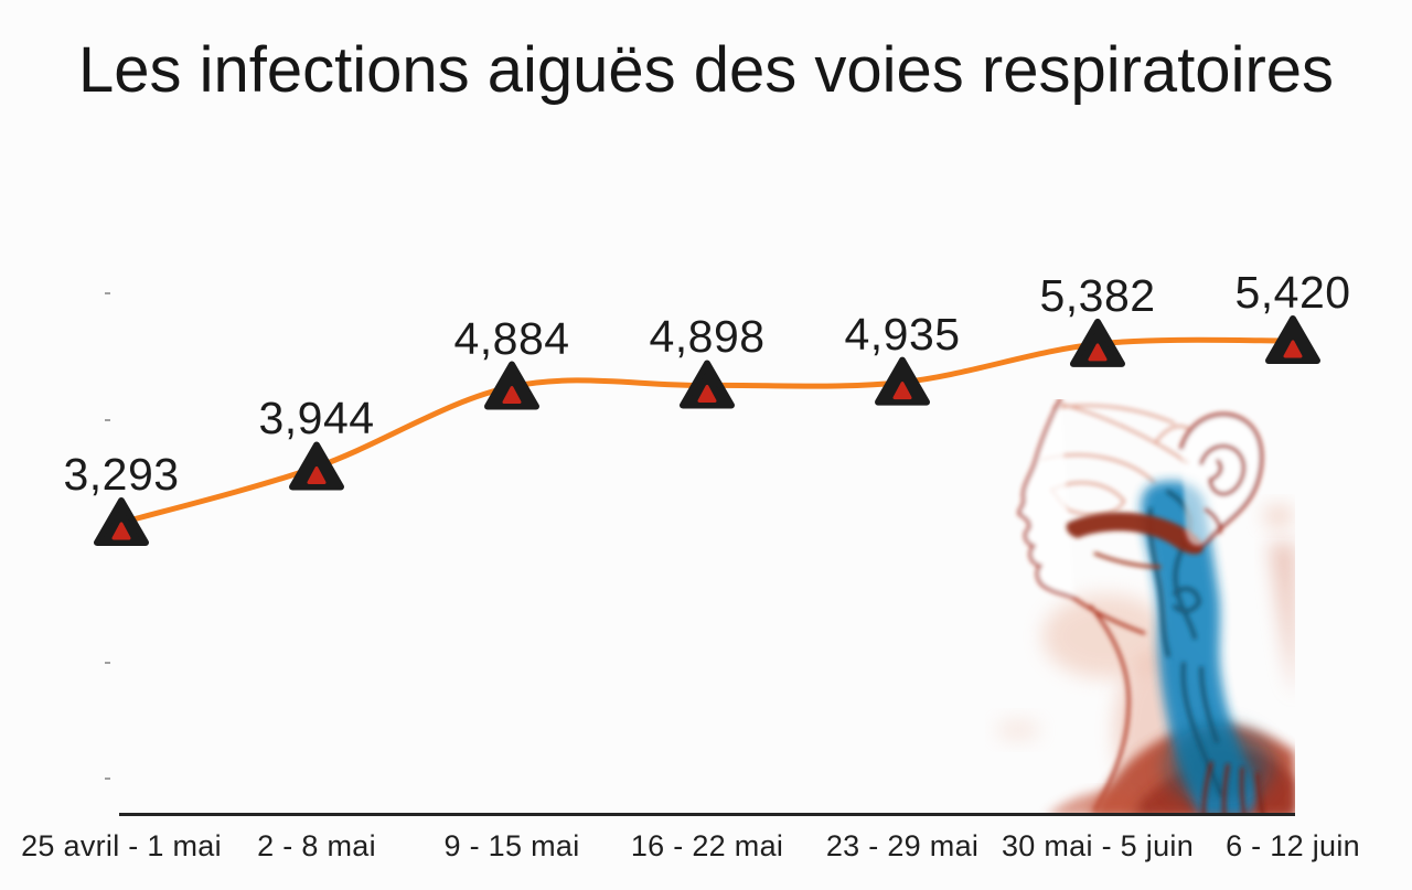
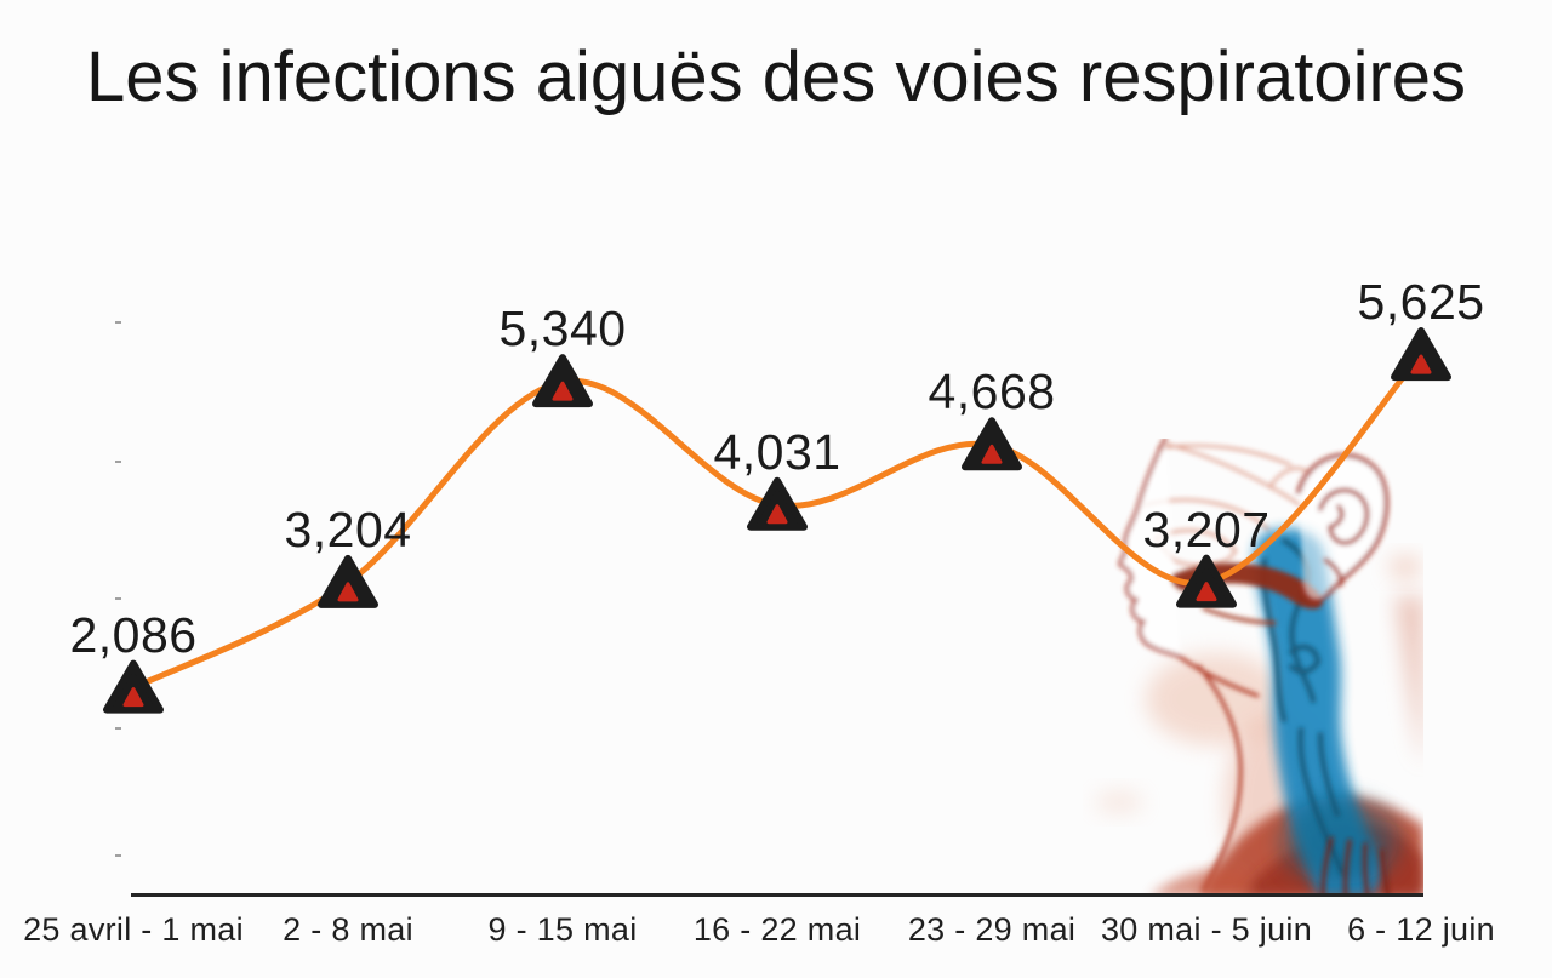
25 avril - 1 mai: 3,293 -> 2,086
2 - 8 mai: 3,944 -> 3,204
9 - 15 mai: 4,884 -> 5,340
16 - 22 mai: 4,898 -> 4,031
23 - 29 mai: 4,935 -> 4,668
30 mai - 5 juin: 5,382 -> 3,207
6 - 12 juin: 5,420 -> 5,625
